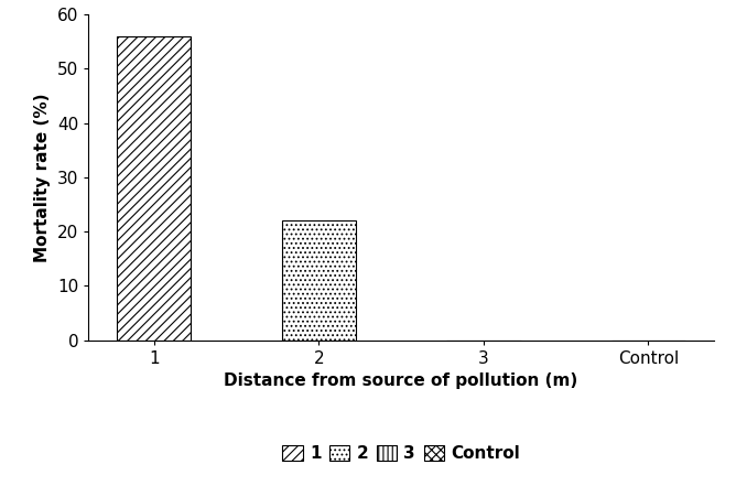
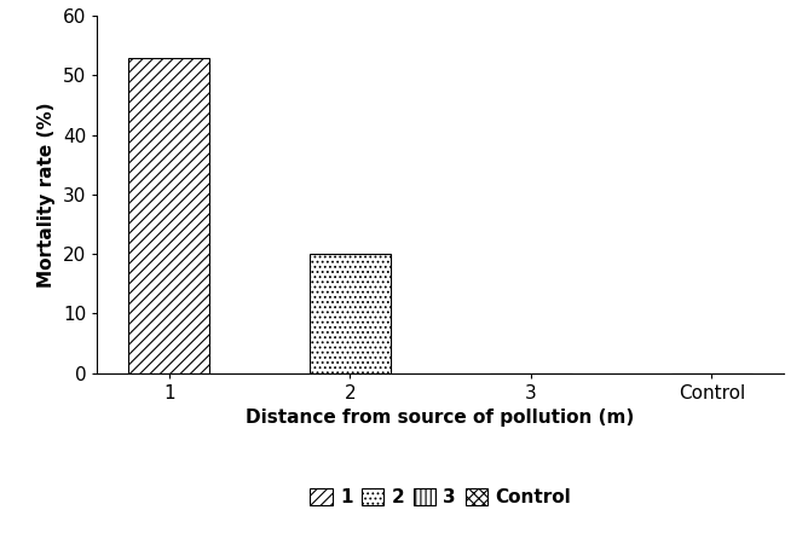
1: 56 -> 53
2: 22 -> 20
